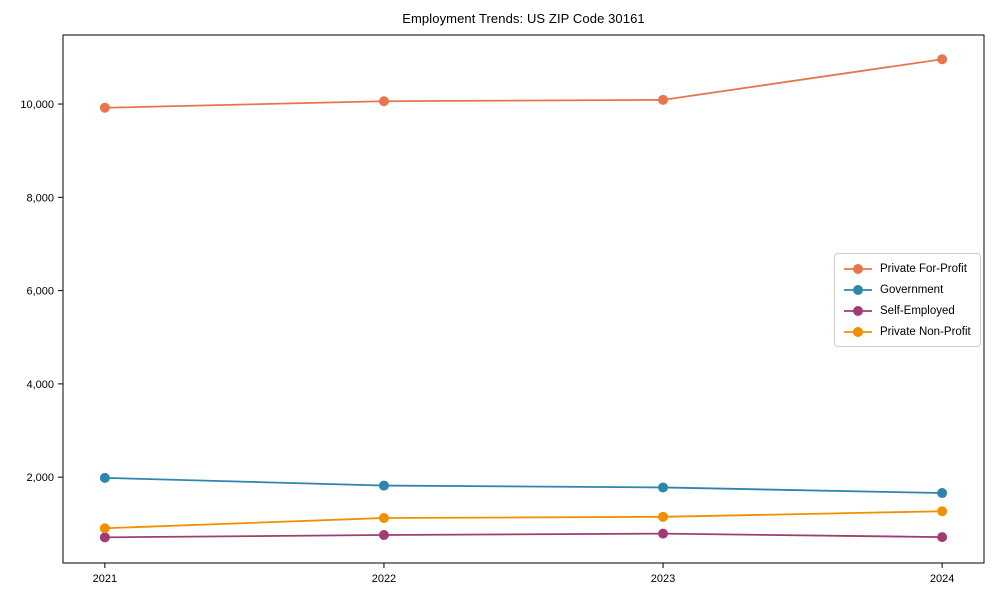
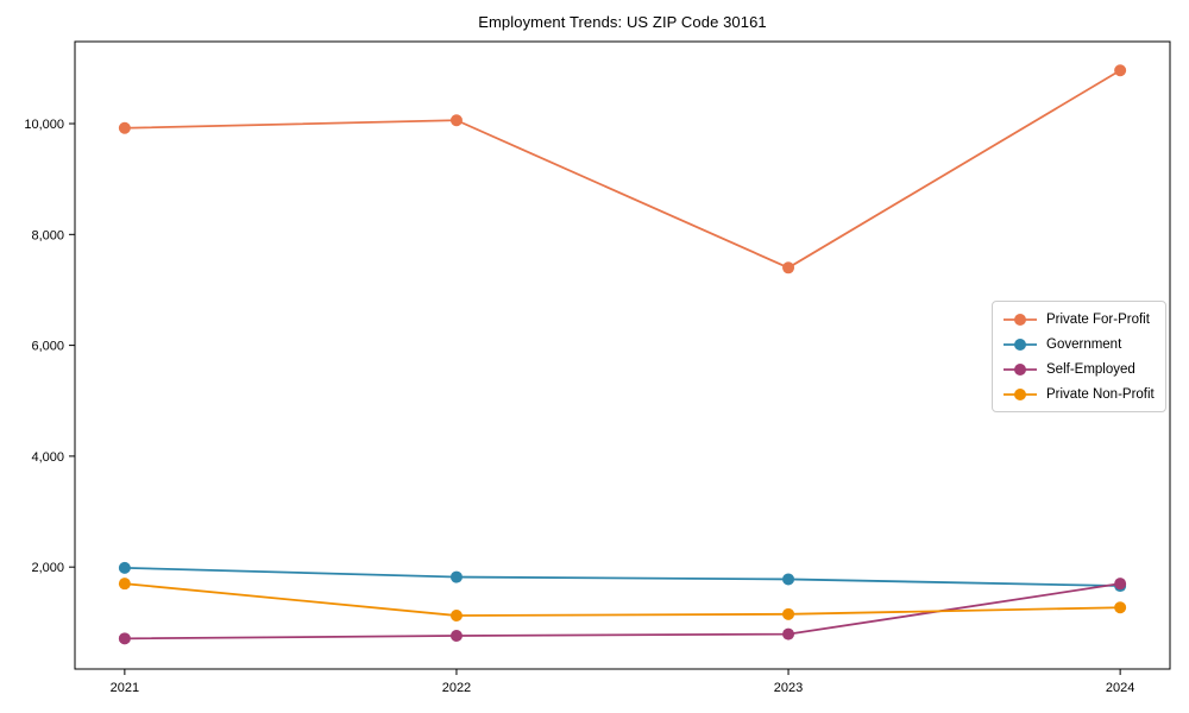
Private Non-Profit/2021: 900 -> 1700
Private For-Profit/2023: 10100 -> 7400
Self-Employed/2024: 700 -> 1700
